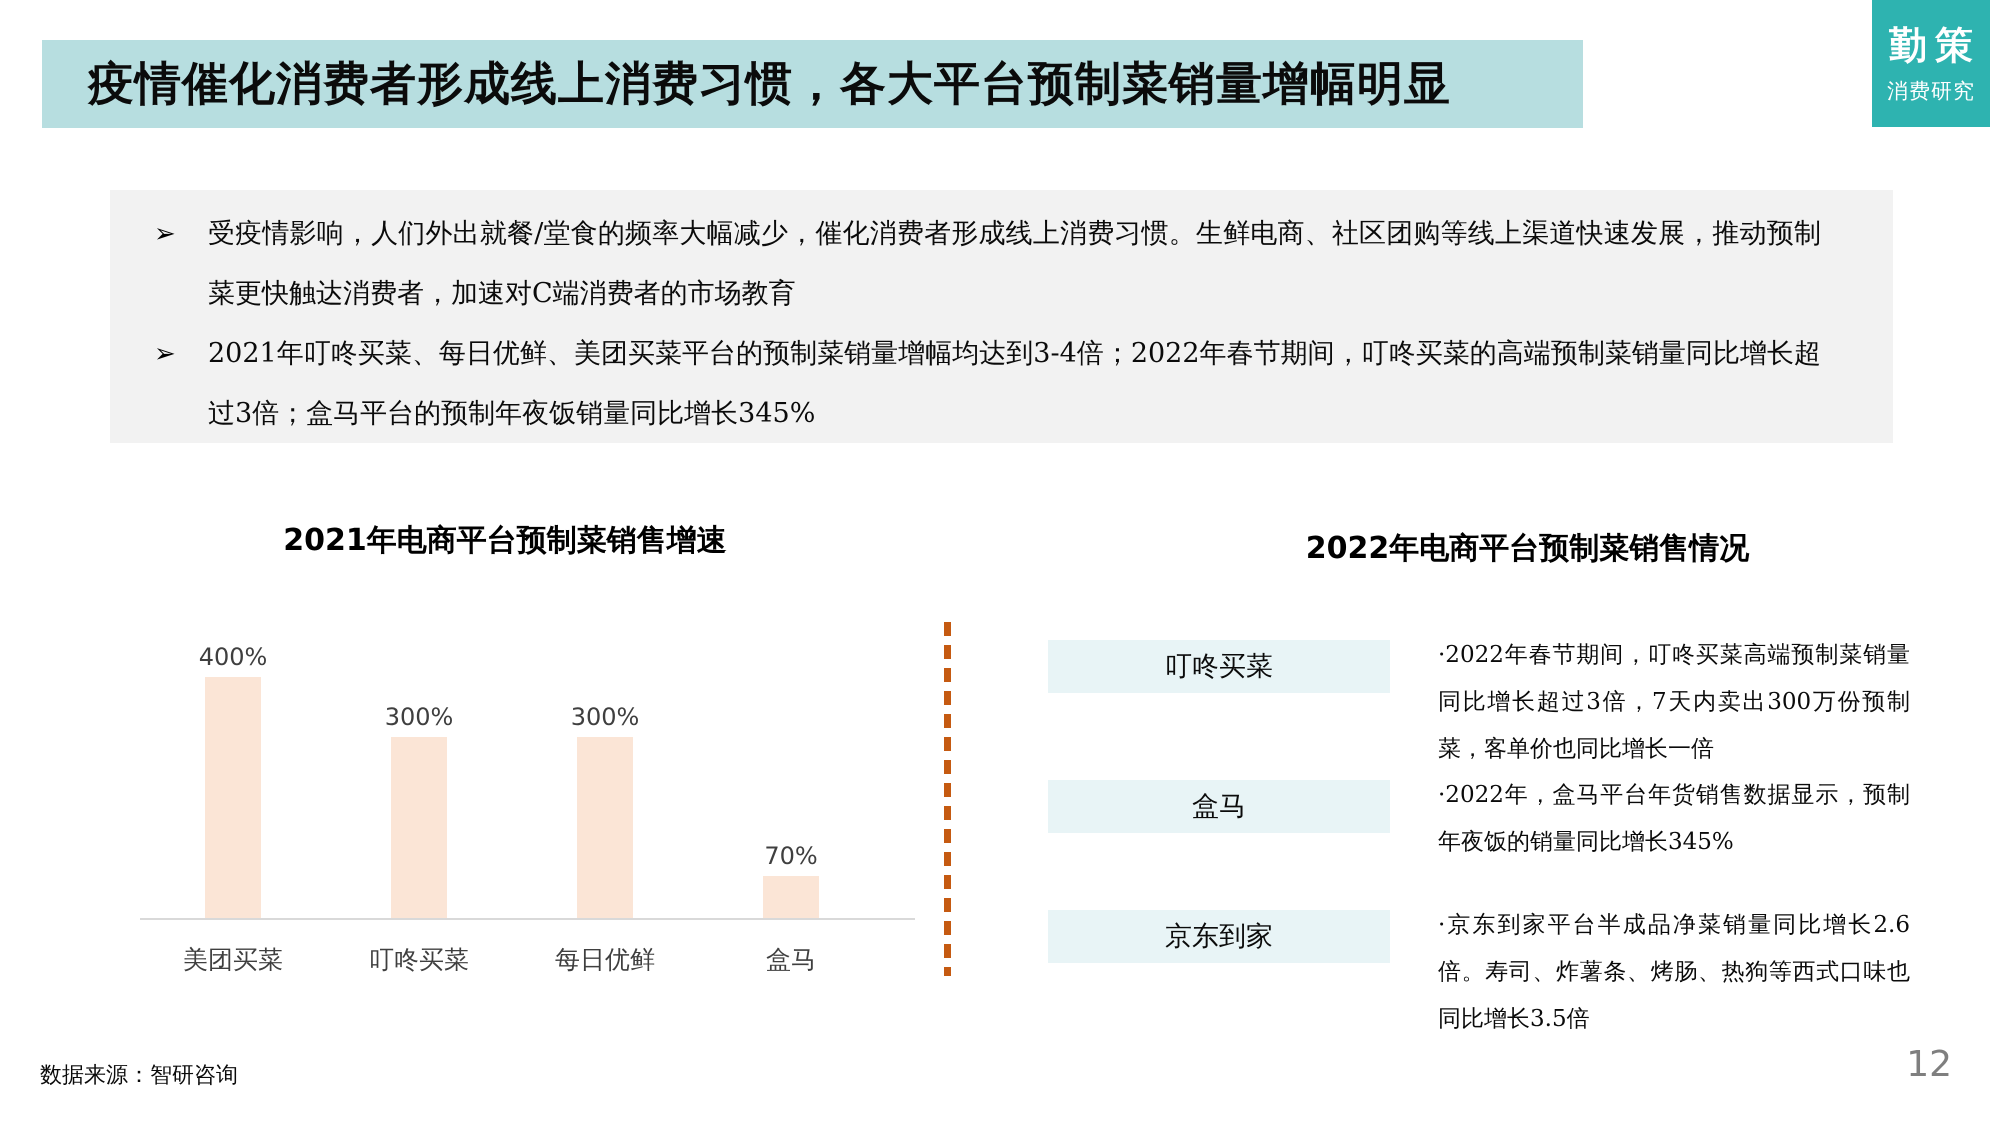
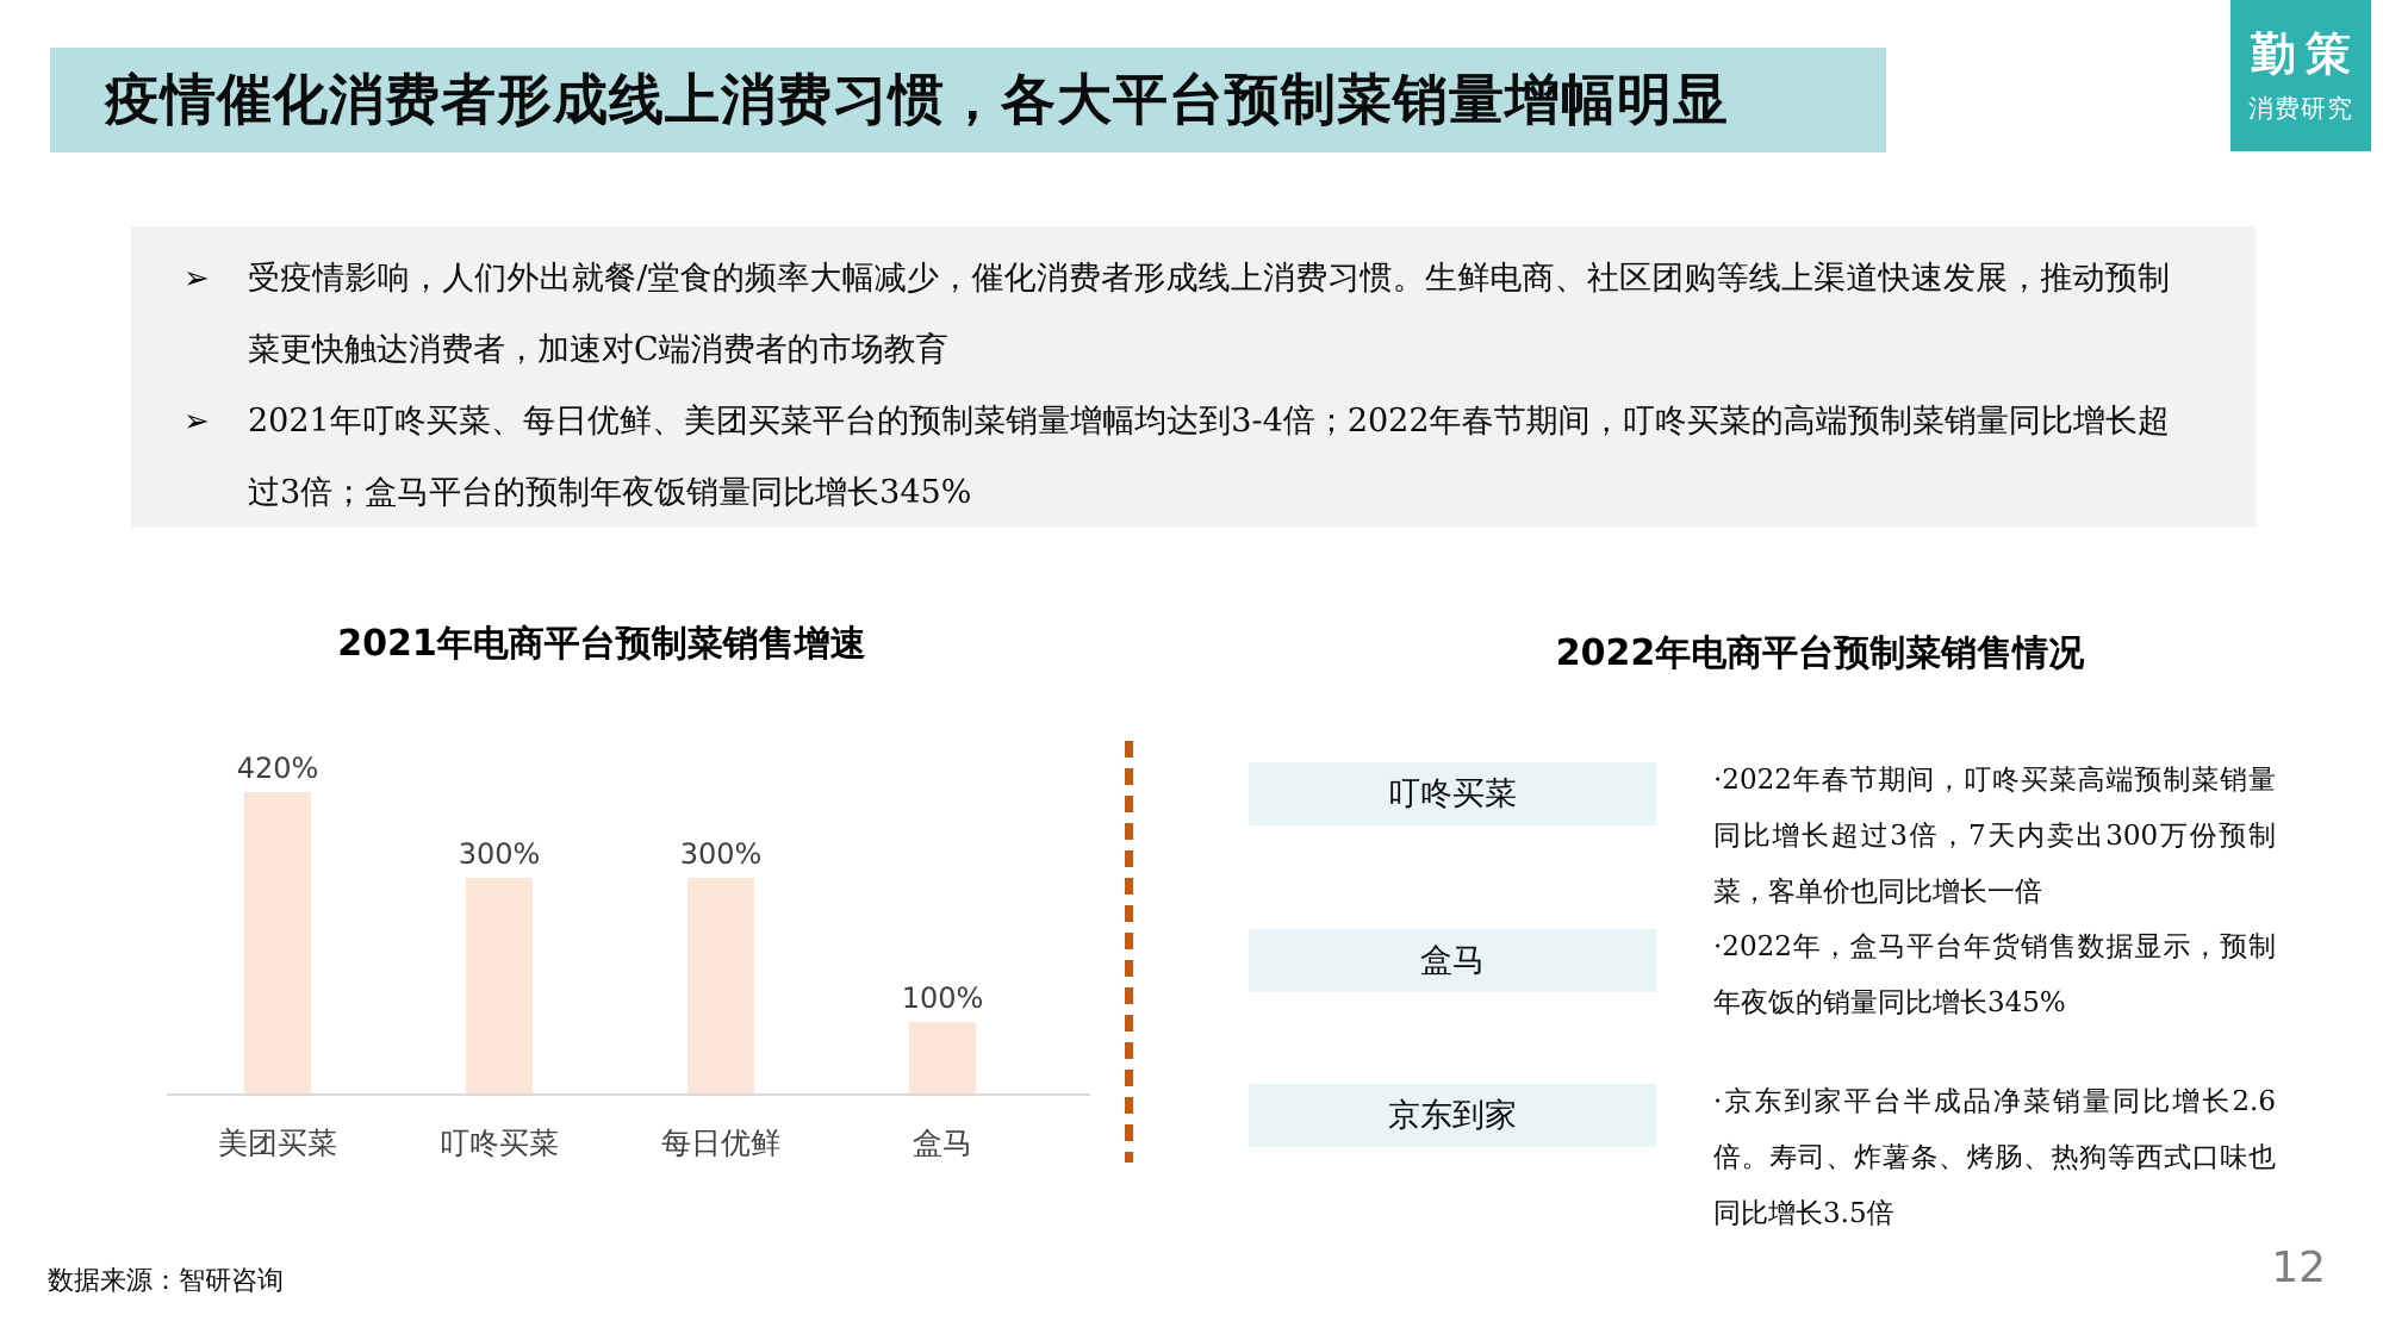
美团买菜: 400% -> 420%
盒马: 70% -> 100%
